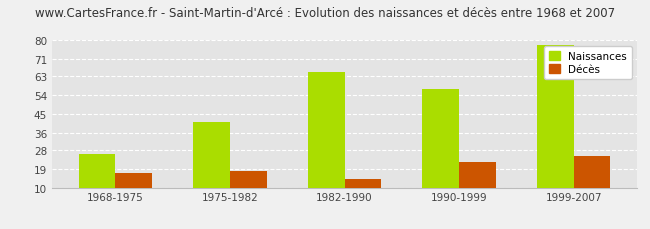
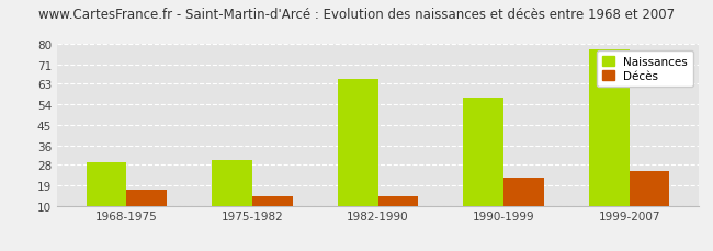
Naissances/1968-1975: 26 -> 29
Naissances/1975-1982: 41 -> 30
Décès/1975-1982: 18 -> 14
